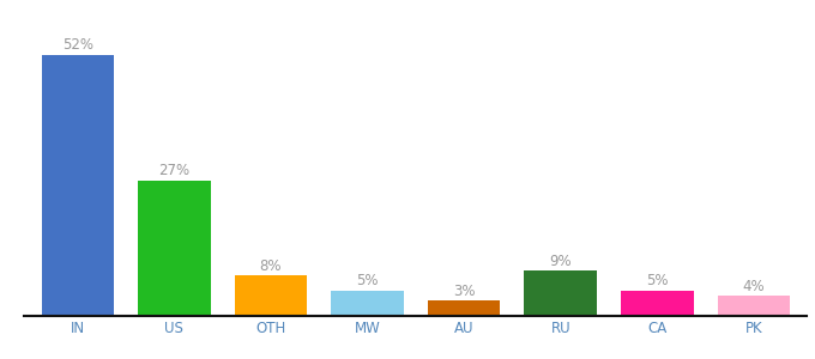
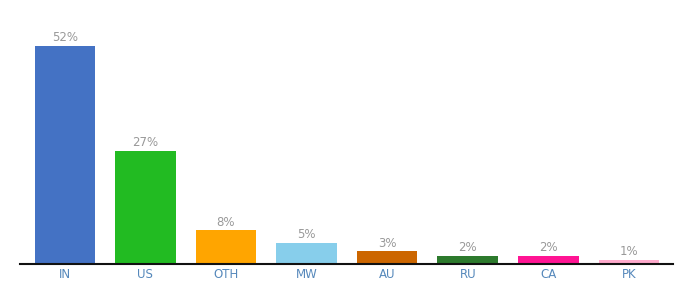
RU: 9% -> 2%
CA: 5% -> 2%
PK: 4% -> 1%
